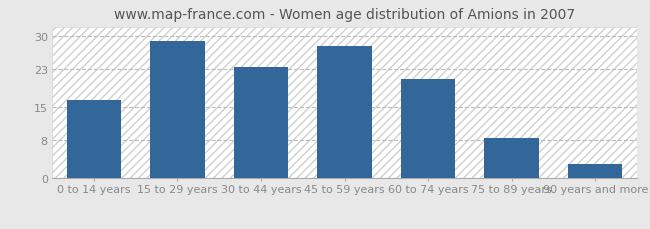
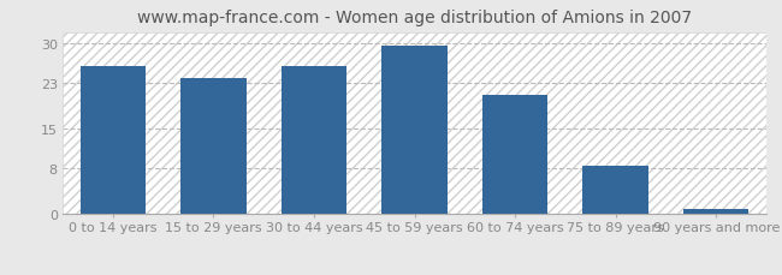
0 to 14 years: 16.5 -> 26.0
15 to 29 years: 29.0 -> 24.0
30 to 44 years: 23.5 -> 26.0
45 to 59 years: 28.0 -> 29.5
90 years and more: 3.0 -> 1.0
